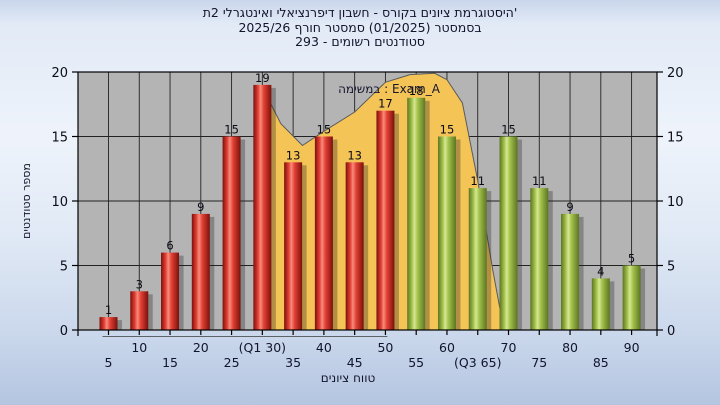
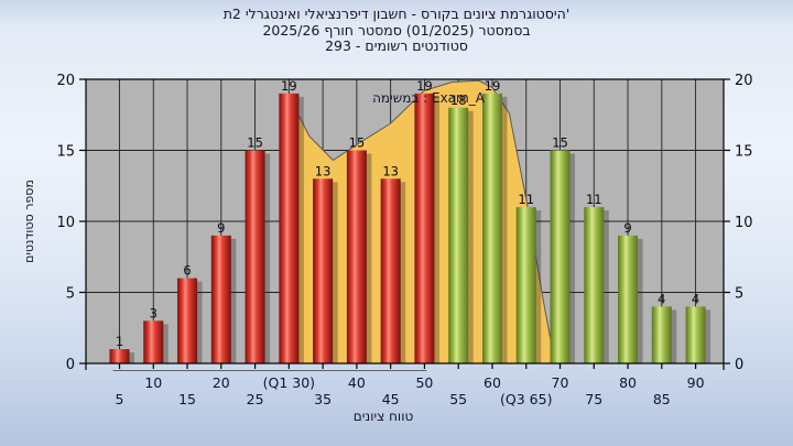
50: 17 -> 19
60: 15 -> 19
90: 5 -> 4
